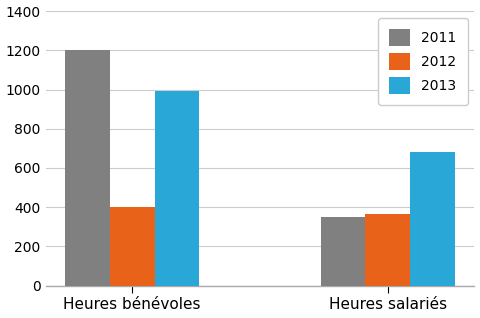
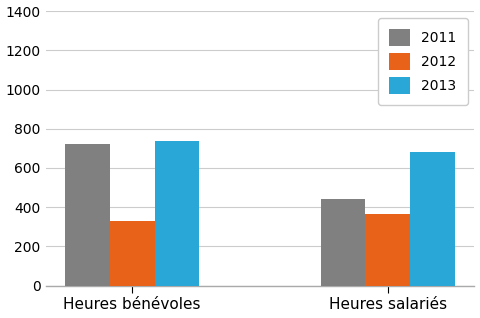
2011/Heures bénévoles: 1200 -> 720
2012/Heures bénévoles: 400 -> 330
2013/Heures bénévoles: 990 -> 740
2011/Heures salariés: 350 -> 440
